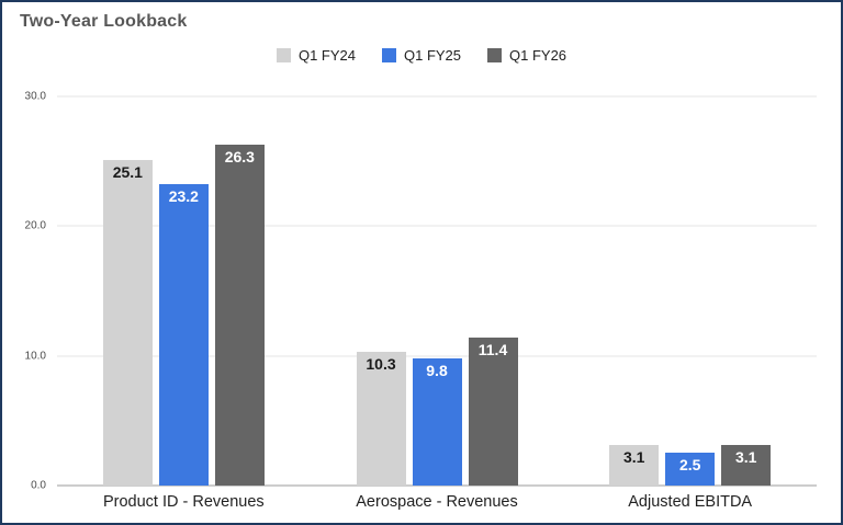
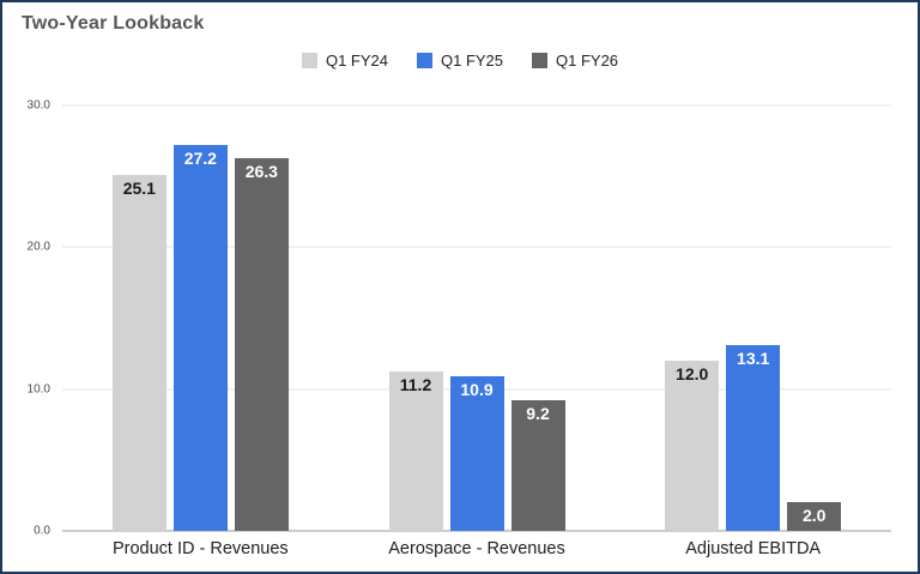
Q1 FY25/Product ID - Revenues: 23.2 -> 27.2
Q1 FY24/Aerospace - Revenues: 10.3 -> 11.2
Q1 FY25/Aerospace - Revenues: 9.8 -> 10.9
Q1 FY26/Aerospace - Revenues: 11.4 -> 9.2
Q1 FY24/Adjusted EBITDA: 3.1 -> 12.0
Q1 FY25/Adjusted EBITDA: 2.5 -> 13.1
Q1 FY26/Adjusted EBITDA: 3.1 -> 2.0
